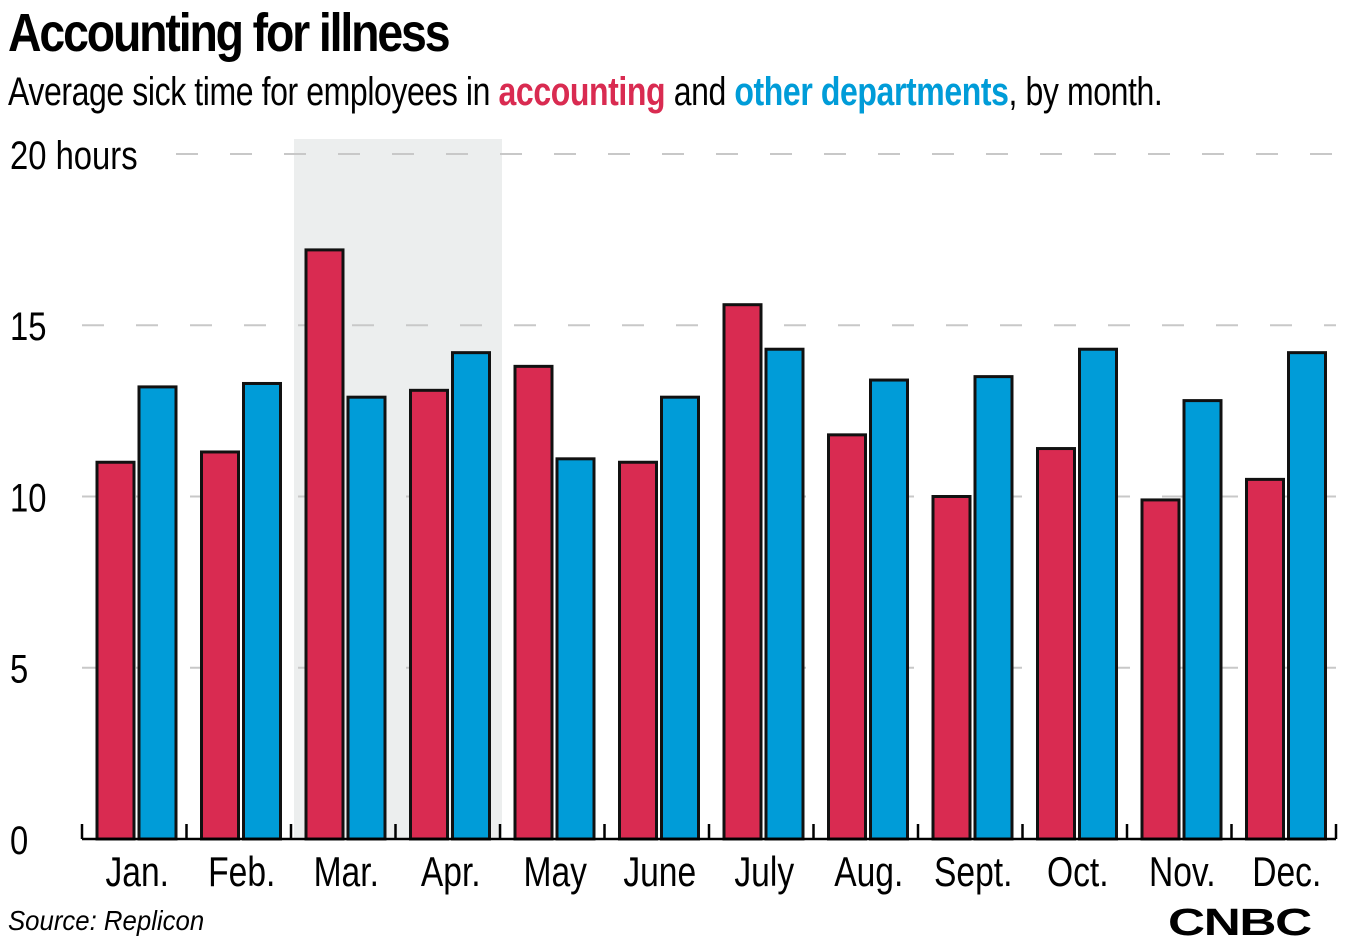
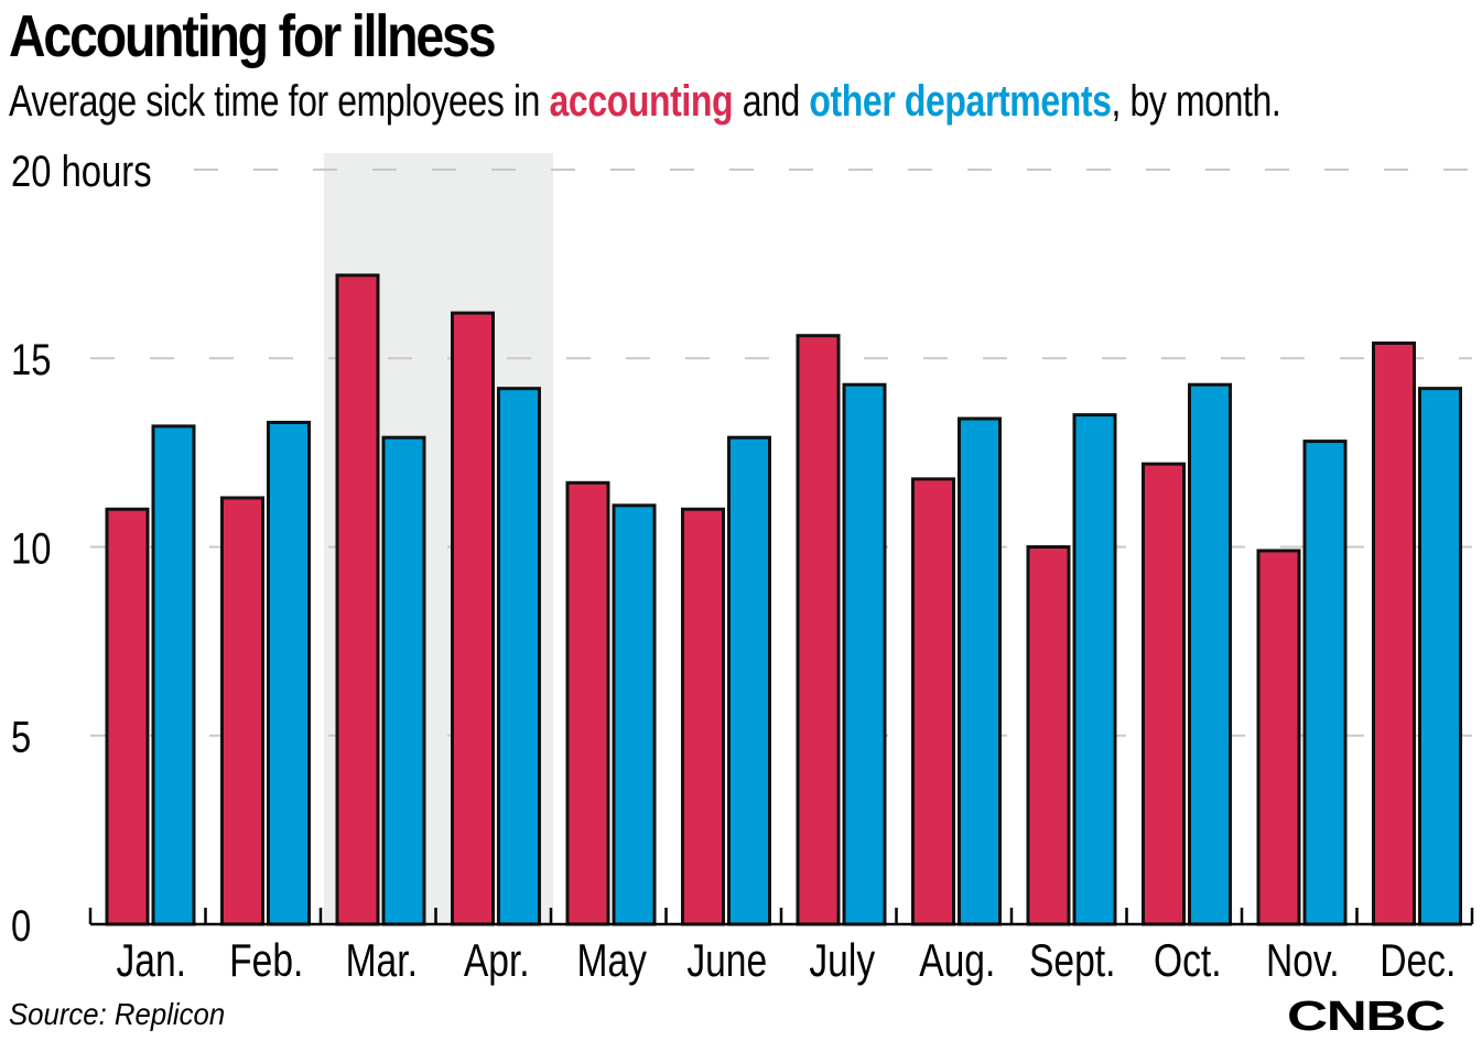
accounting/Apr.: 13.1 -> 16.2
accounting/May: 13.8 -> 11.7
accounting/Oct.: 11.4 -> 12.2
accounting/Dec.: 10.5 -> 15.4
